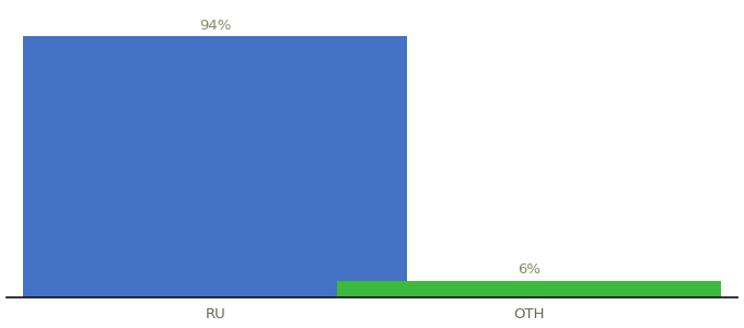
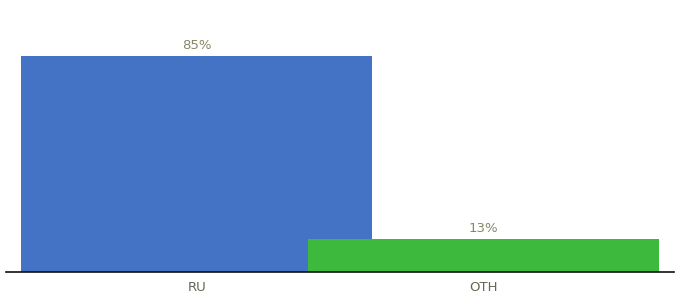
RU: 94% -> 85%
OTH: 6% -> 13%
